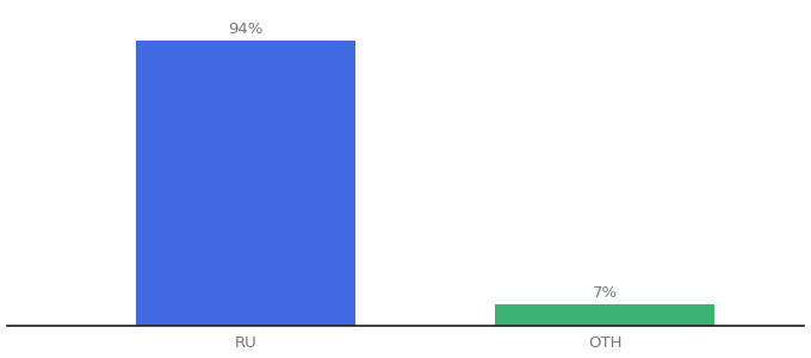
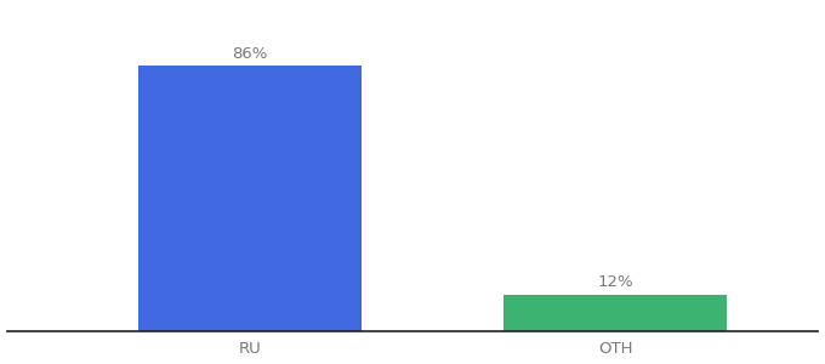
RU: 94% -> 86%
OTH: 7% -> 12%
